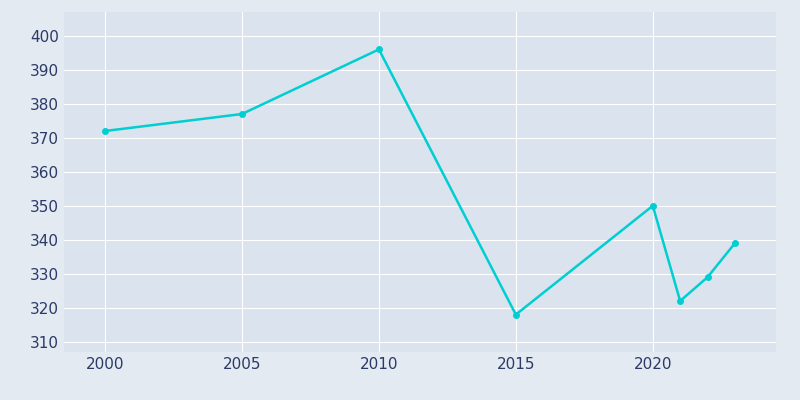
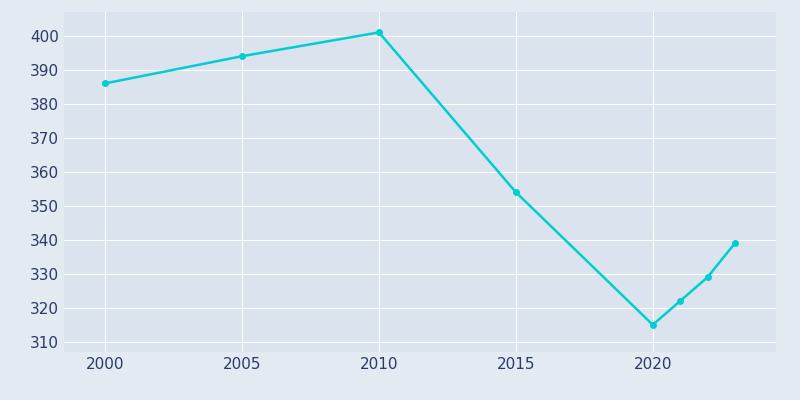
2000: 372 -> 386
2005: 377 -> 394
2010: 396 -> 401
2015: 318 -> 354
2020: 350 -> 315
